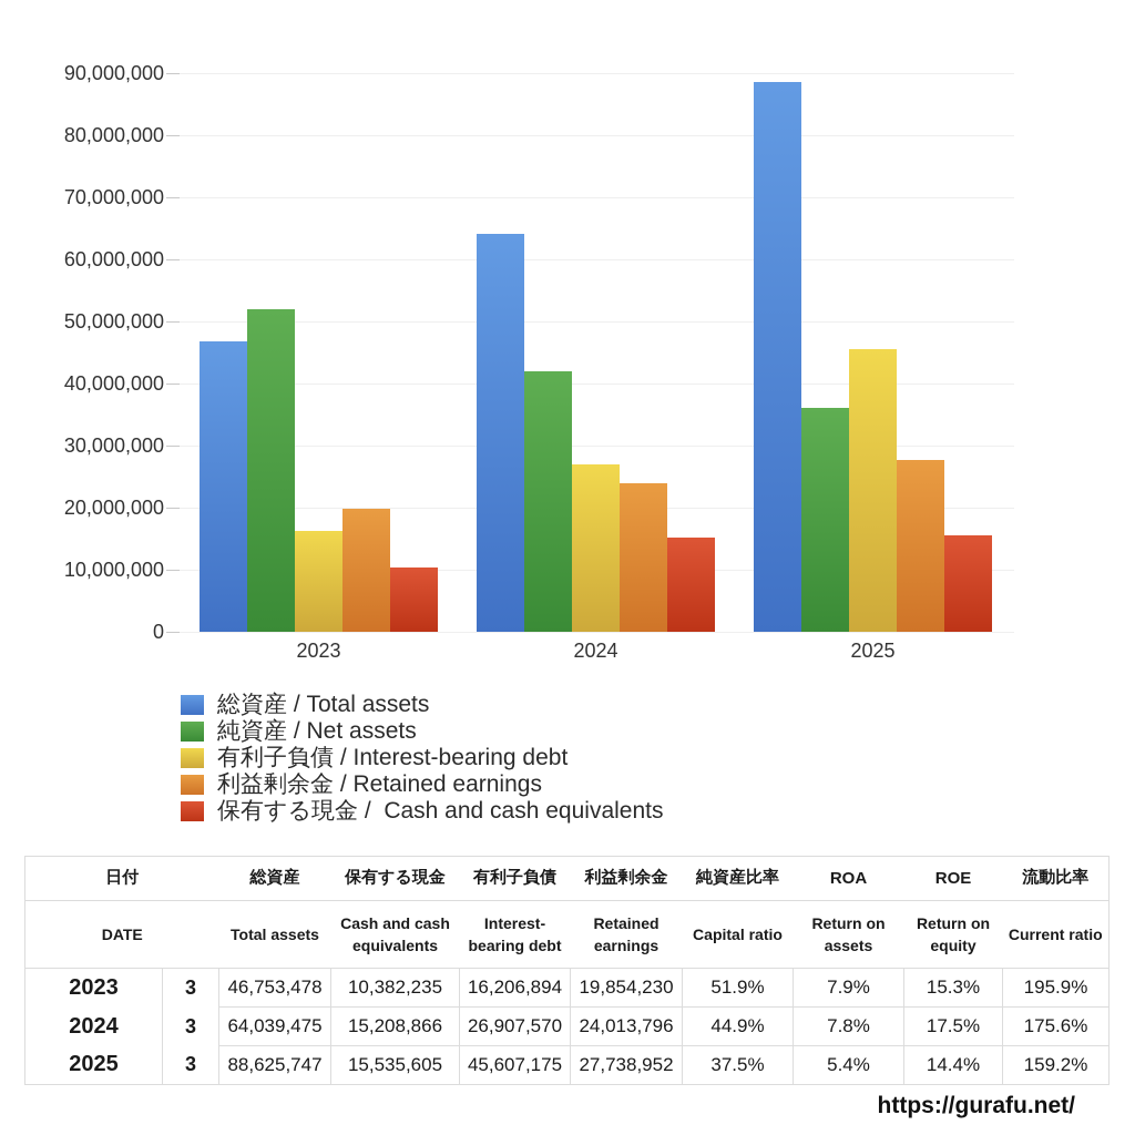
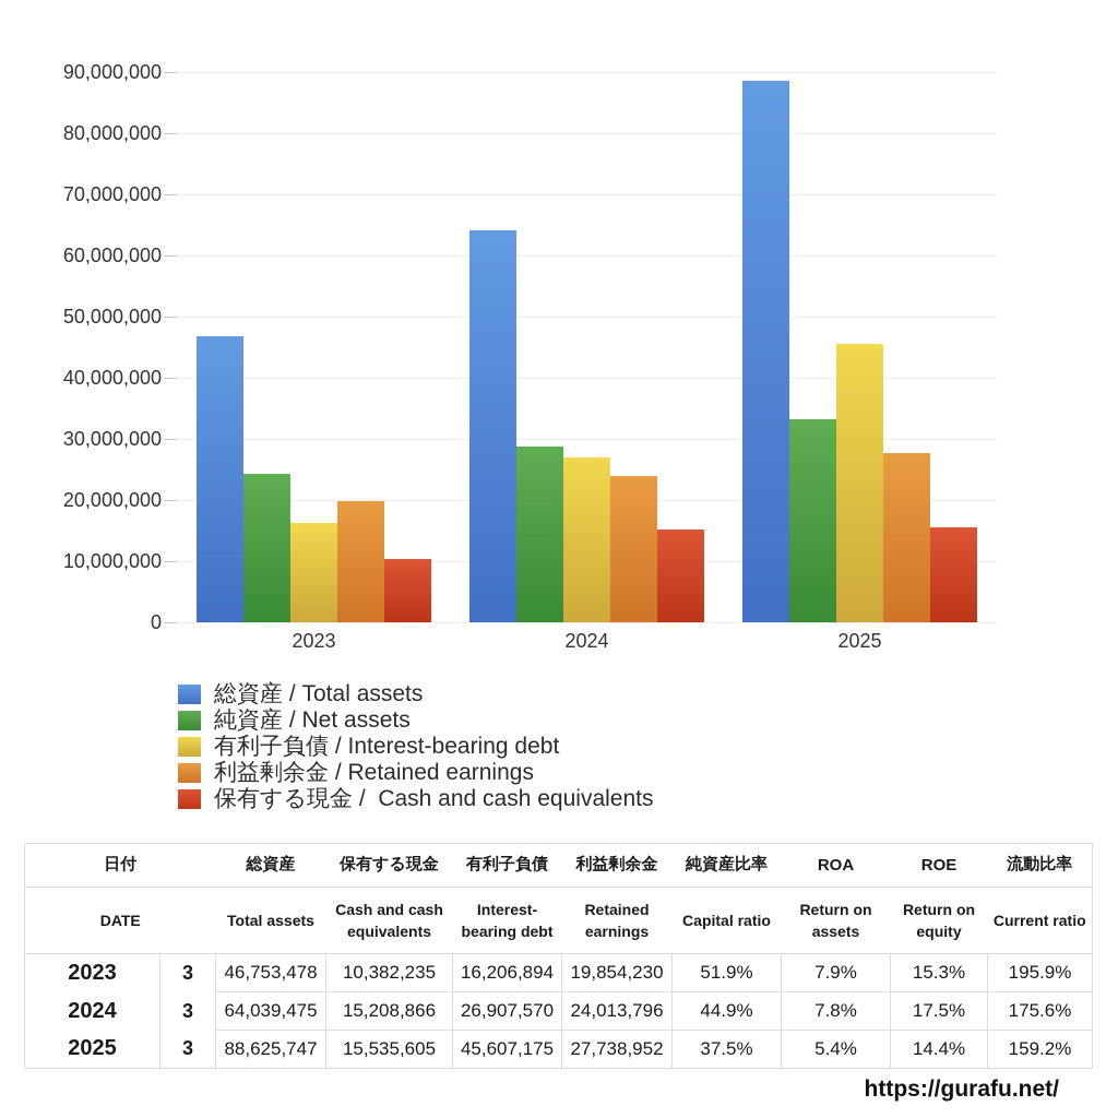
純資産 / Net assets/2023: 52000000 -> 24000000
純資産 / Net assets/2024: 42000000 -> 29000000
純資産 / Net assets/2025: 36000000 -> 33000000
